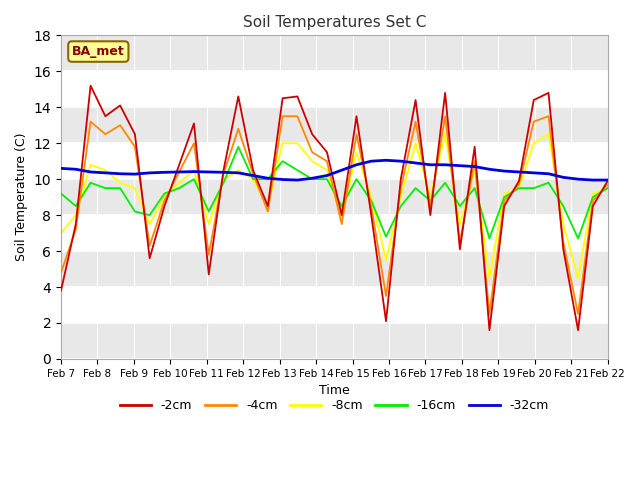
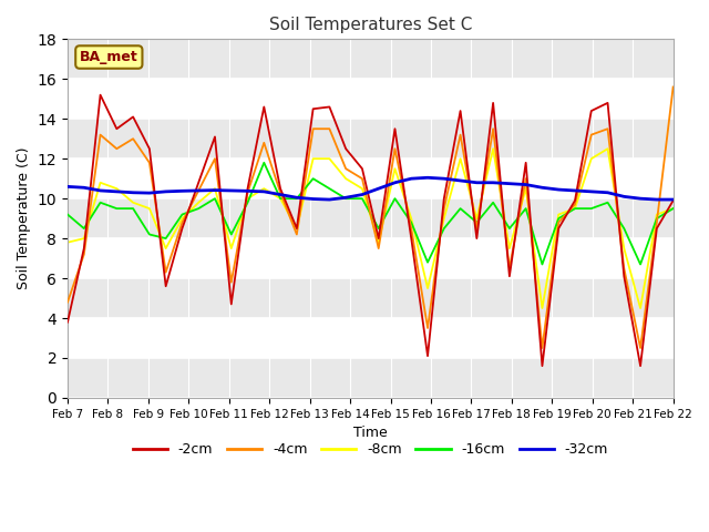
-8cm/Feb 7: 7.0 -> 7.8
-4cm/Feb 22: 9.7 -> 15.6
